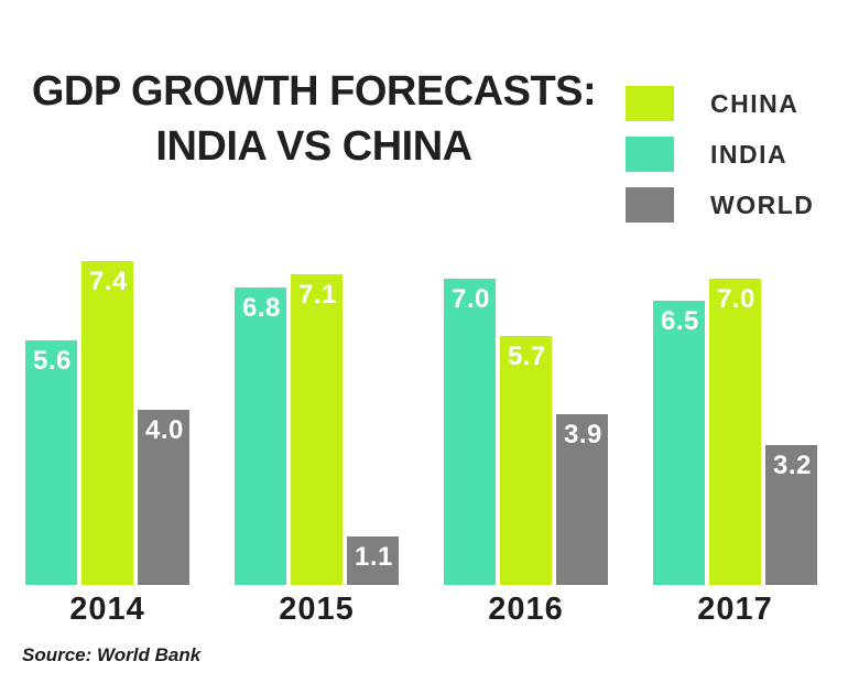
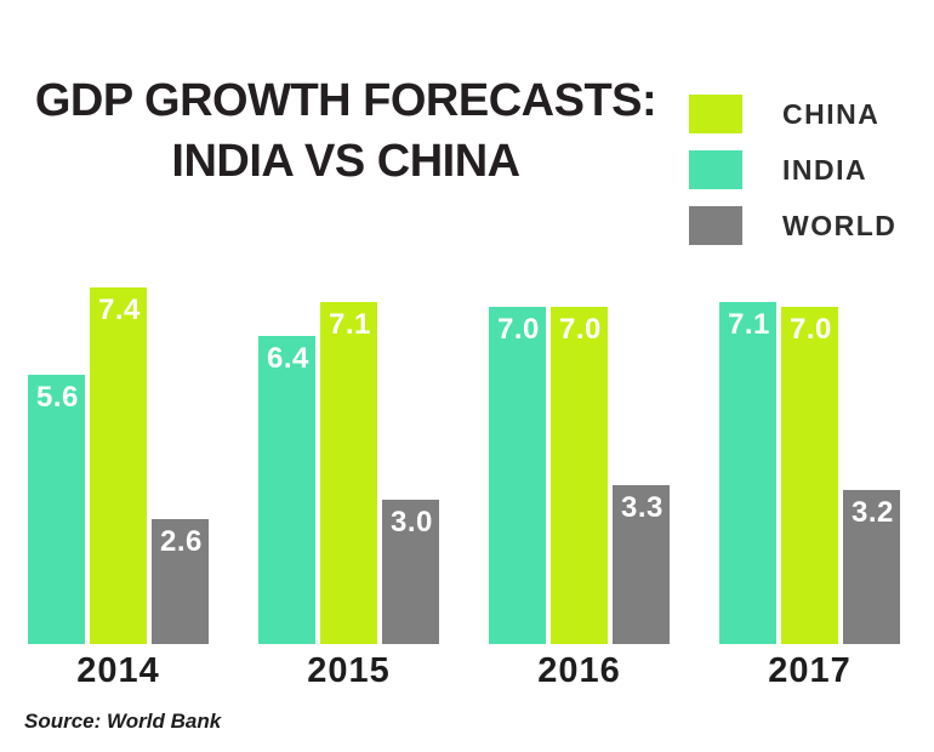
WORLD/2014: 4.0 -> 2.6
INDIA/2015: 6.8 -> 6.4
WORLD/2015: 1.1 -> 3.0
CHINA/2016: 5.7 -> 7.0
WORLD/2016: 3.9 -> 3.3
INDIA/2017: 6.5 -> 7.1
